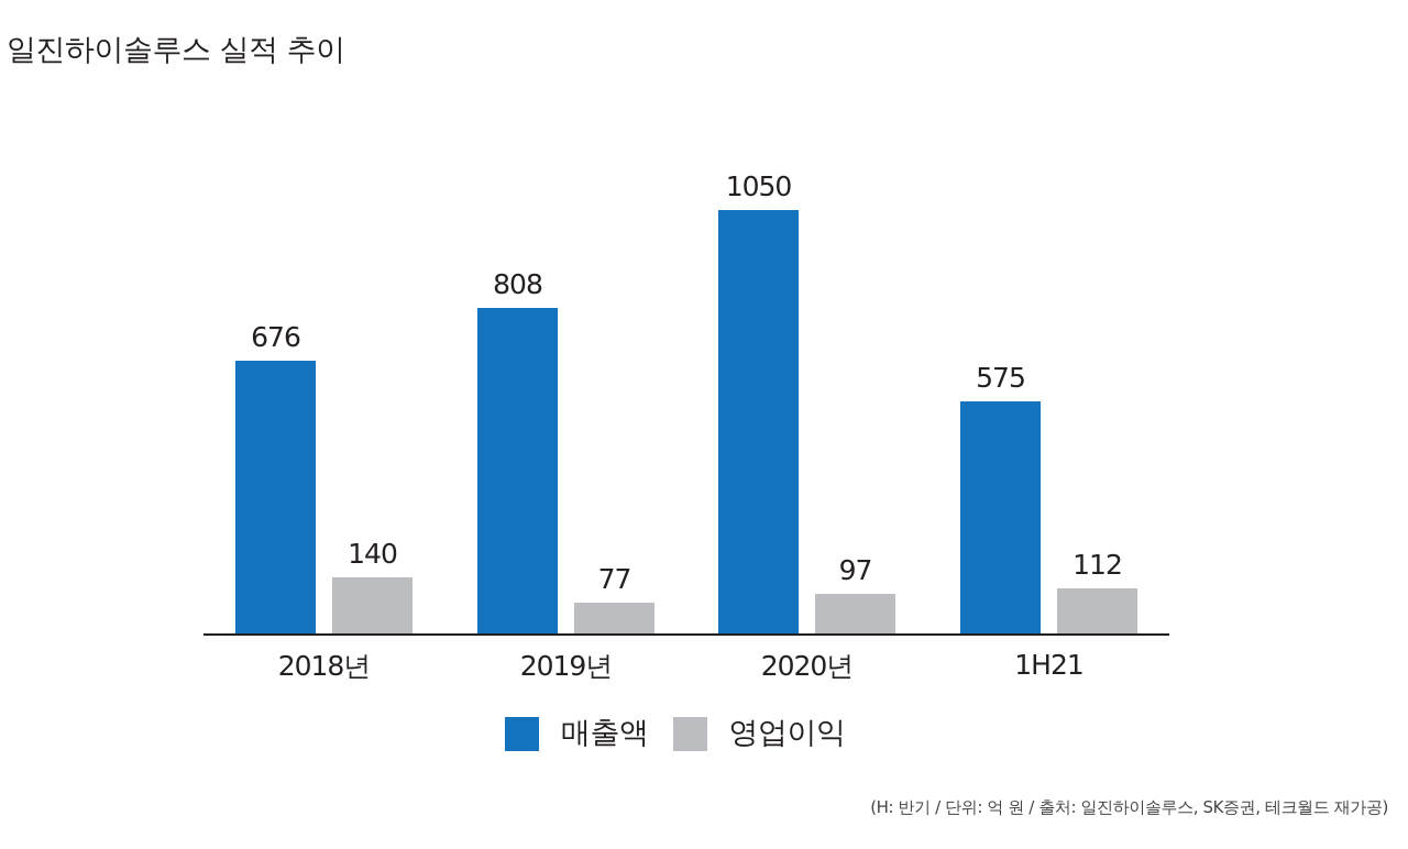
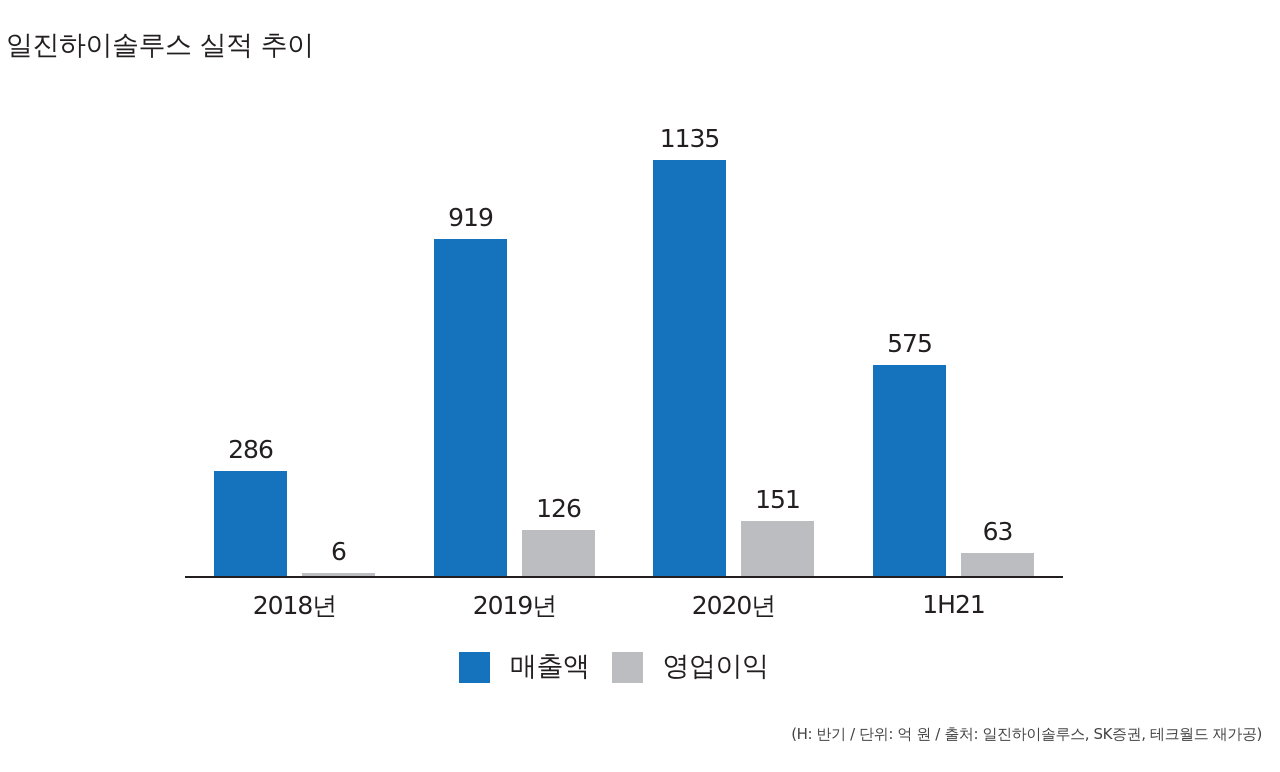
매출액/2018년: 676 -> 286
영업이익/2018년: 140 -> 6
매출액/2019년: 808 -> 919
영업이익/2019년: 77 -> 126
매출액/2020년: 1050 -> 1135
영업이익/2020년: 97 -> 151
영업이익/1H21: 112 -> 63
